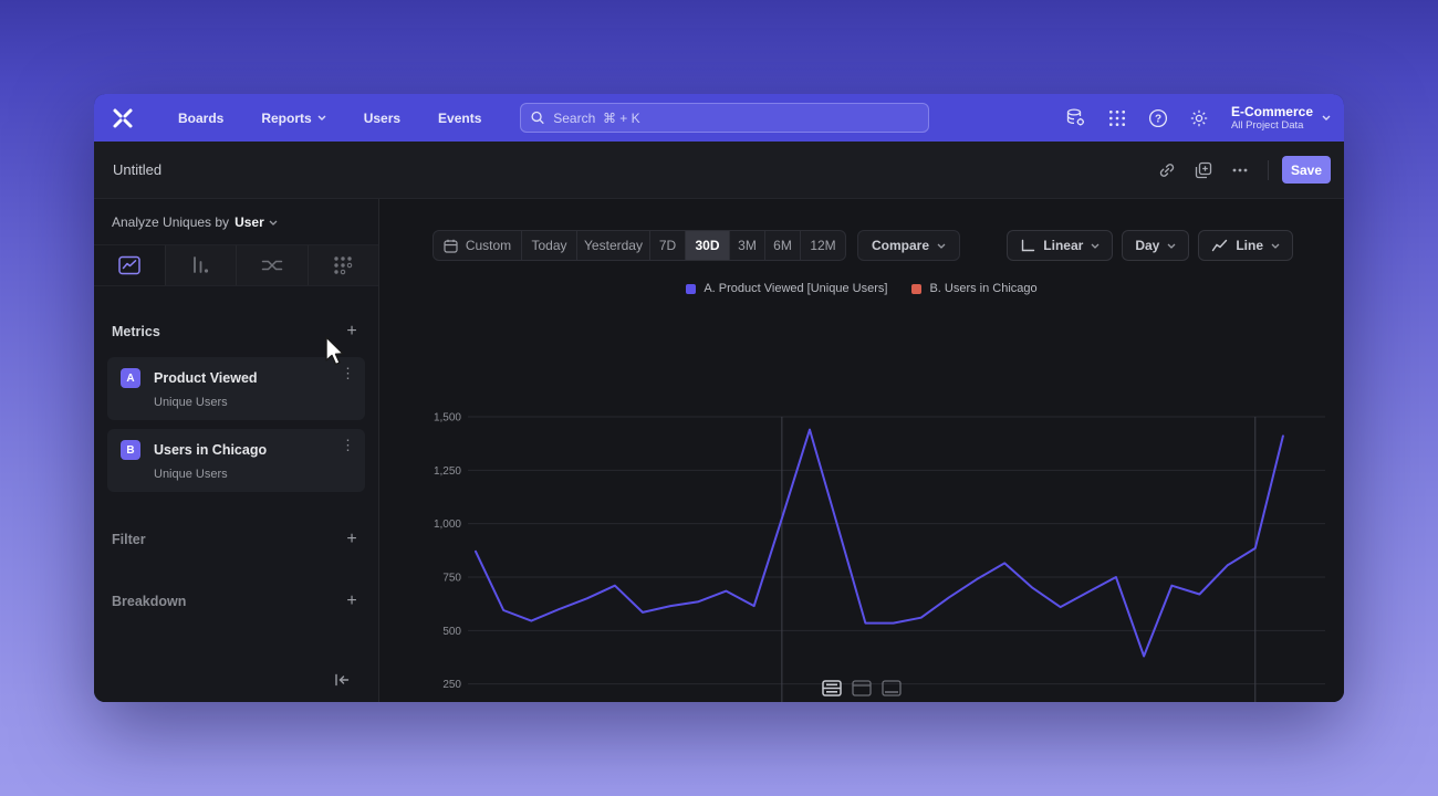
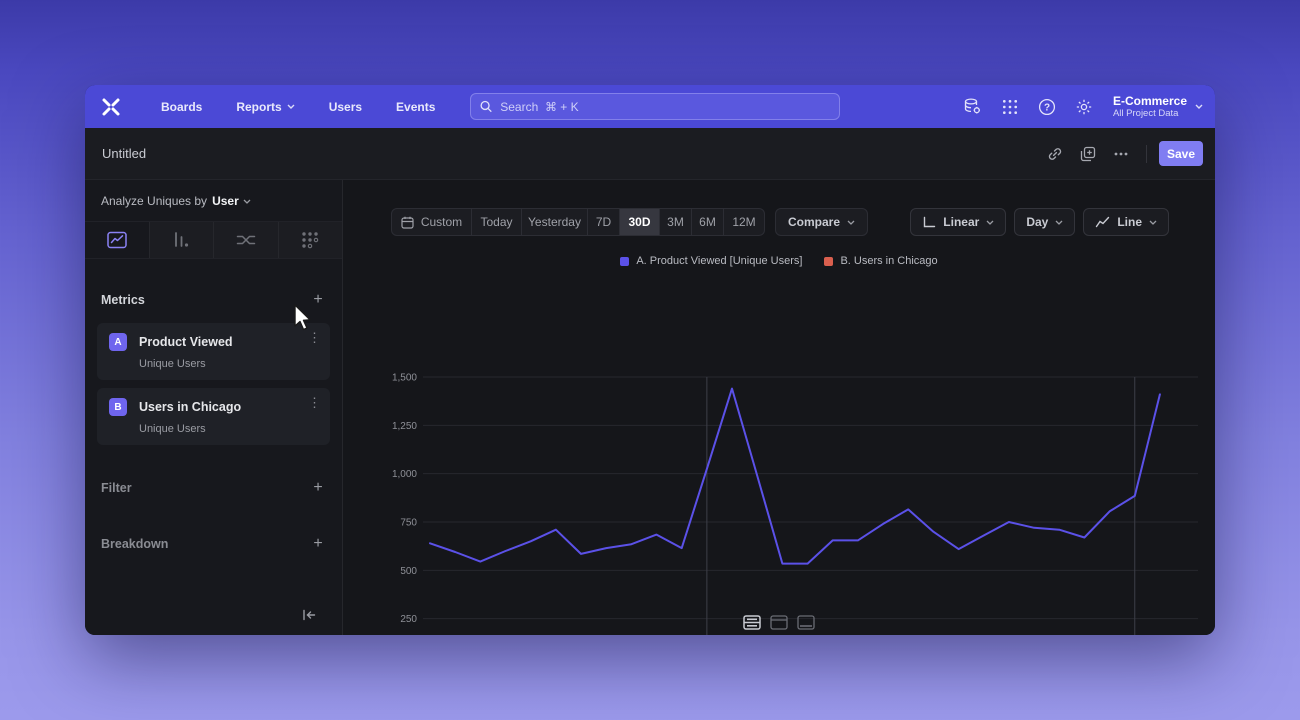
A. Product Viewed [Unique Users]/May 2: 870 -> 640
A. Product Viewed [Unique Users]/May 18: 560 -> 660
A. Product Viewed [Unique Users]/May 26: 380 -> 720
